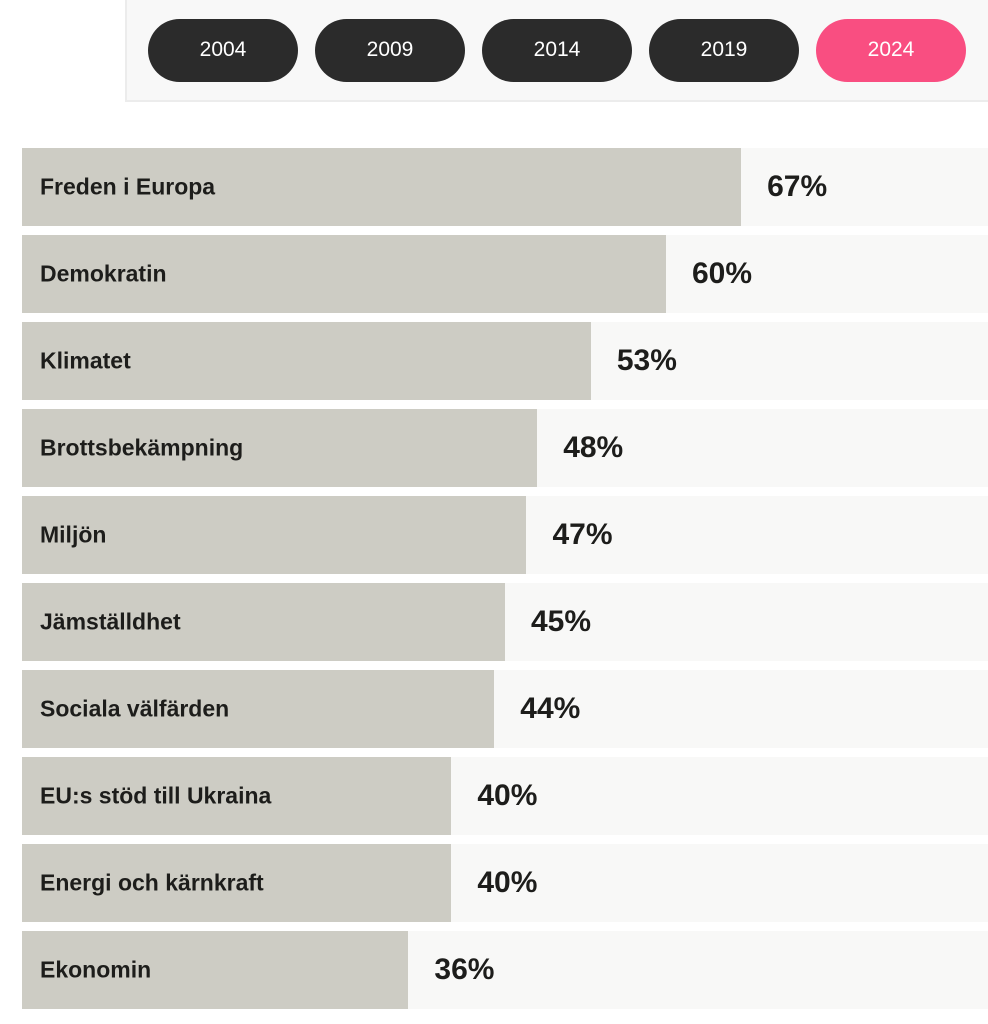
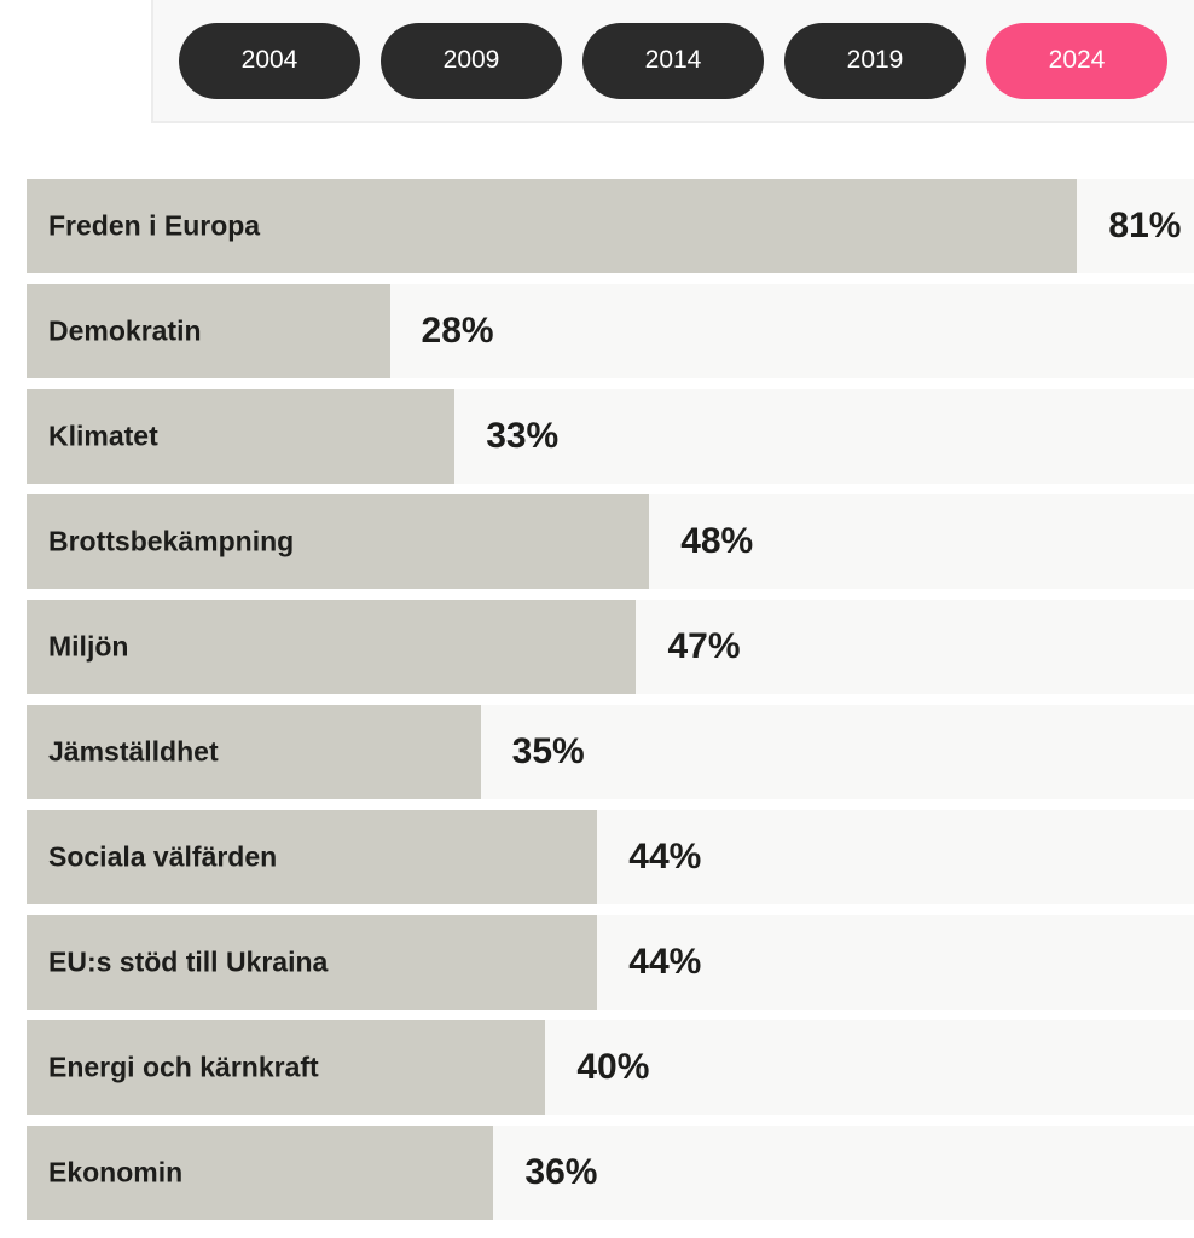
Freden i Europa: 67% -> 81%
Demokratin: 60% -> 28%
Klimatet: 53% -> 33%
Jämställdhet: 45% -> 35%
EU:s stöd till Ukraina: 40% -> 44%
